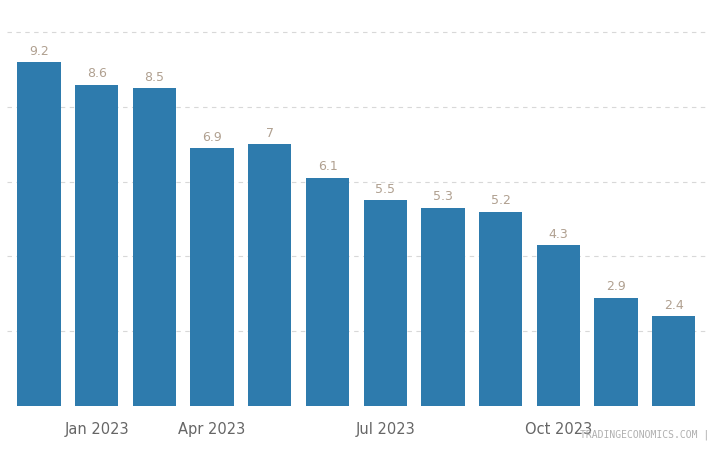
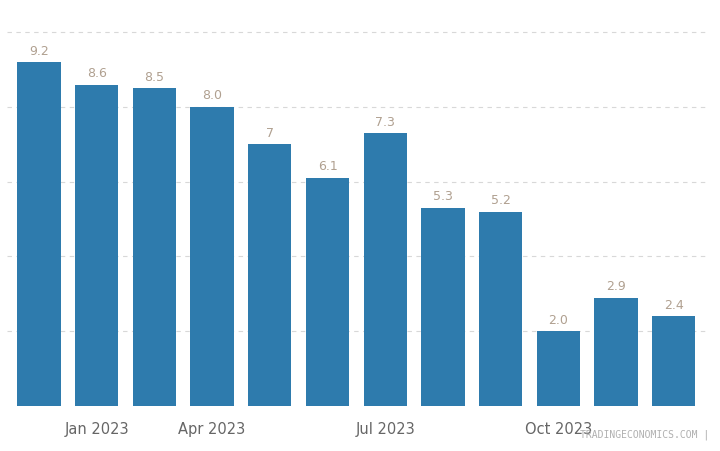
Apr 2023: 6.9 -> 8.0
Jul 2023: 5.5 -> 7.3
Oct 2023: 4.3 -> 2.0
